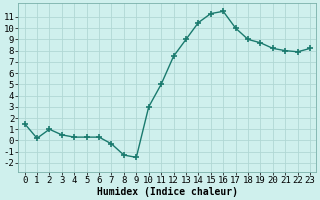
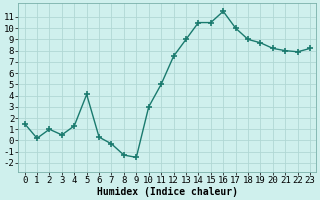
4: 0.3 -> 1.3
5: 0.3 -> 4.1
15: 11.3 -> 10.5
